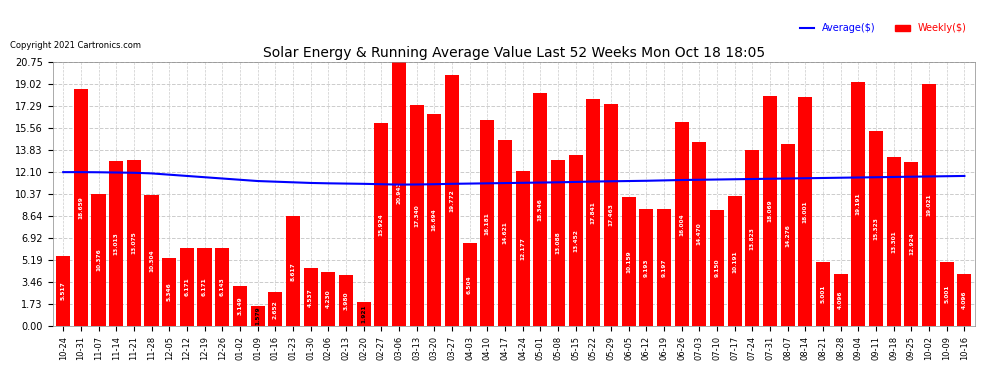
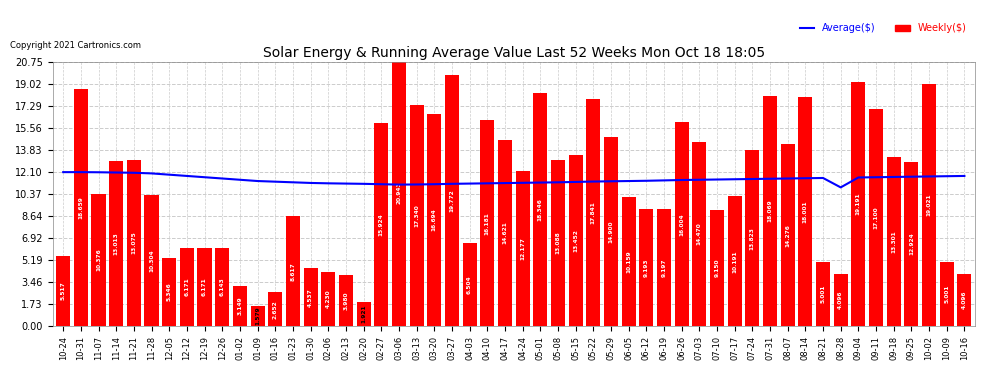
Weekly($)/05-29: 17.5 -> 14.9
Average($)/08-28: 11.7 -> 10.9
Weekly($)/09-11: 15.3 -> 17.1
